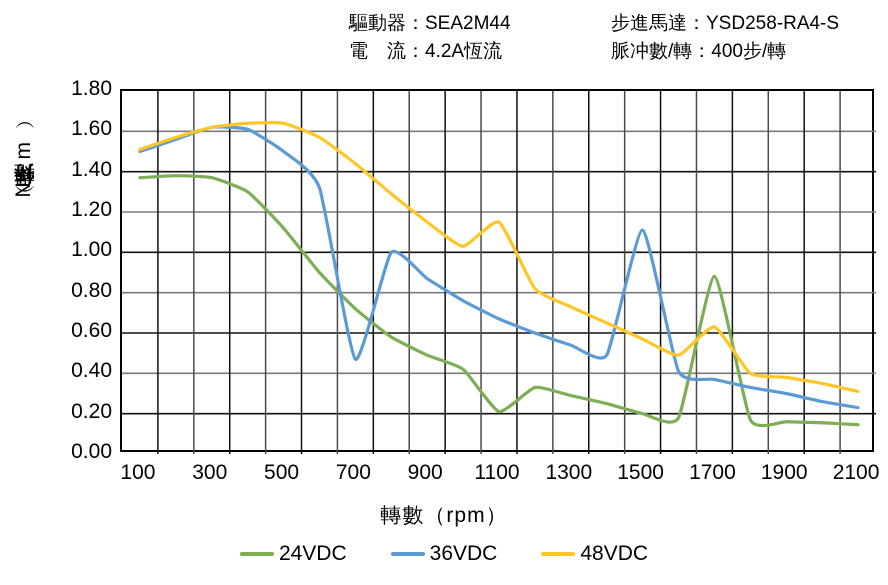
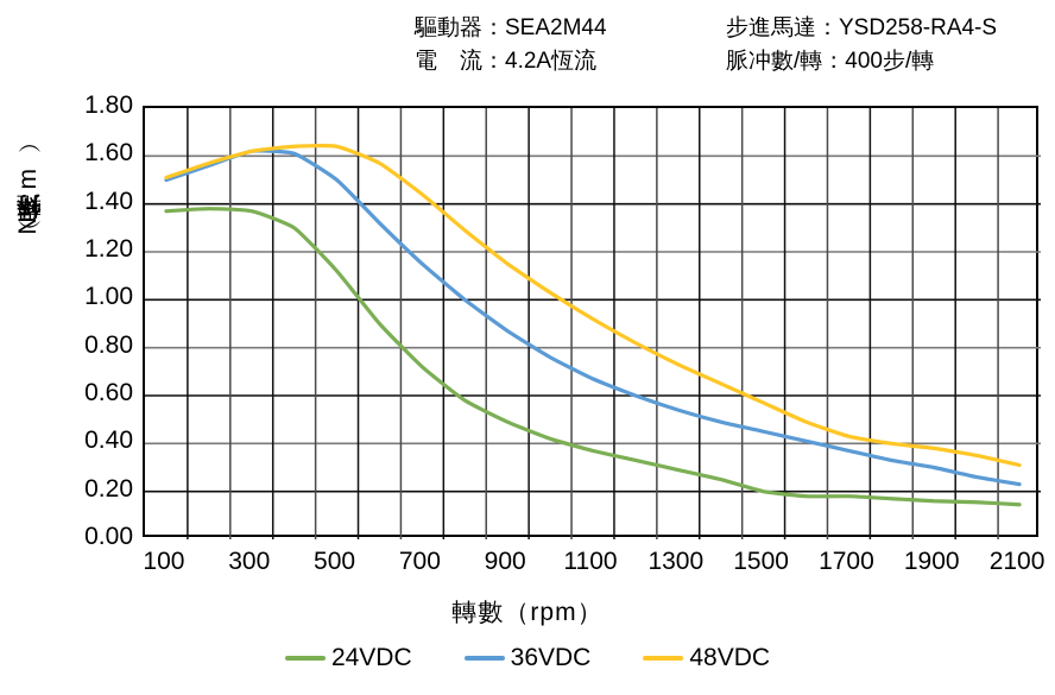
36VDC/700: 0.47 -> 1.15
24VDC/1100: 0.21 -> 0.37
48VDC/1100: 1.15 -> 0.92
36VDC/1500: 1.11 -> 0.45
24VDC/1700: 0.88 -> 0.18
48VDC/1700: 0.63 -> 0.43
